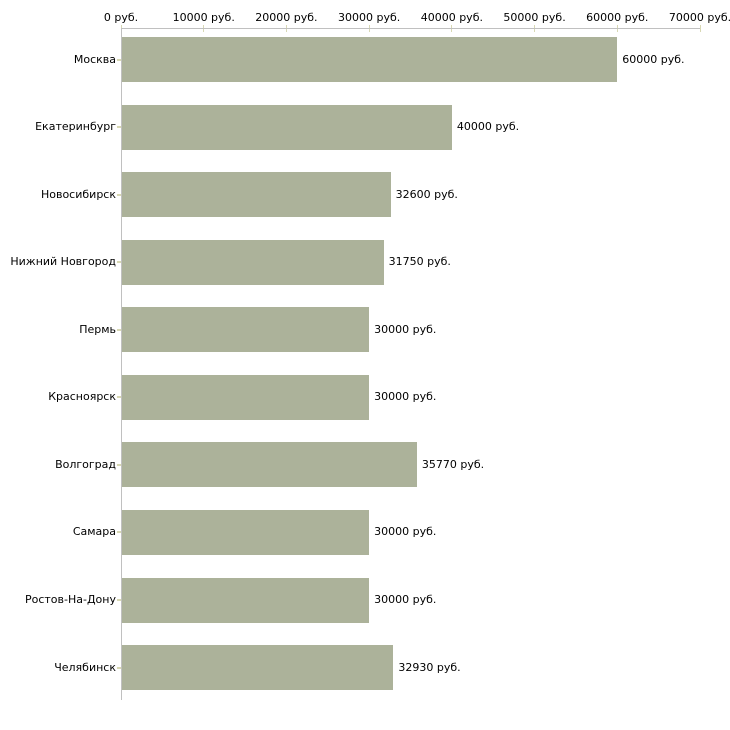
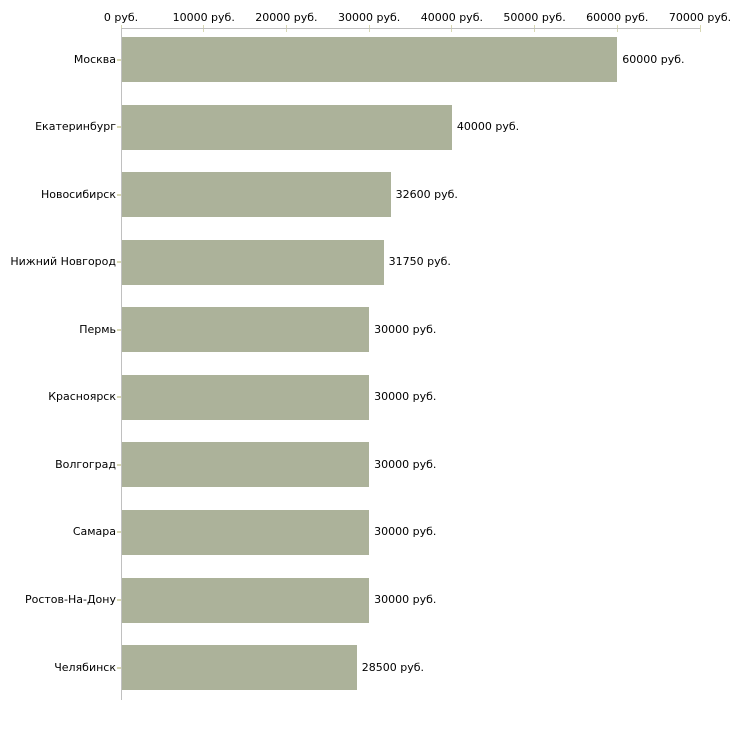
Волгоград: 35770 -> 30000
Челябинск: 32930 -> 28500
